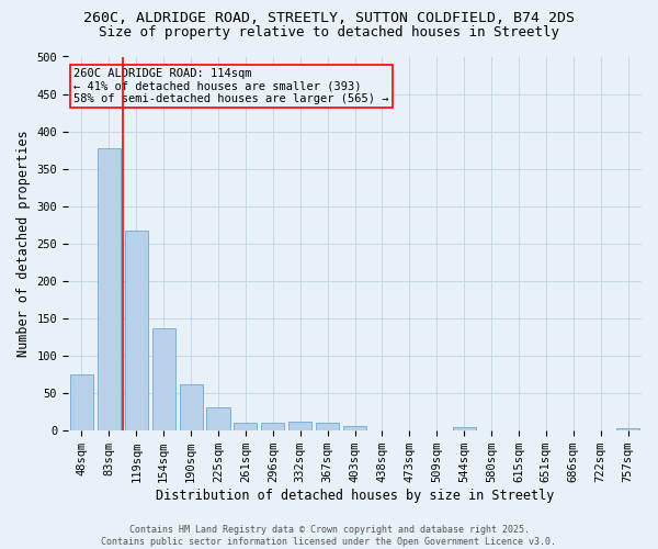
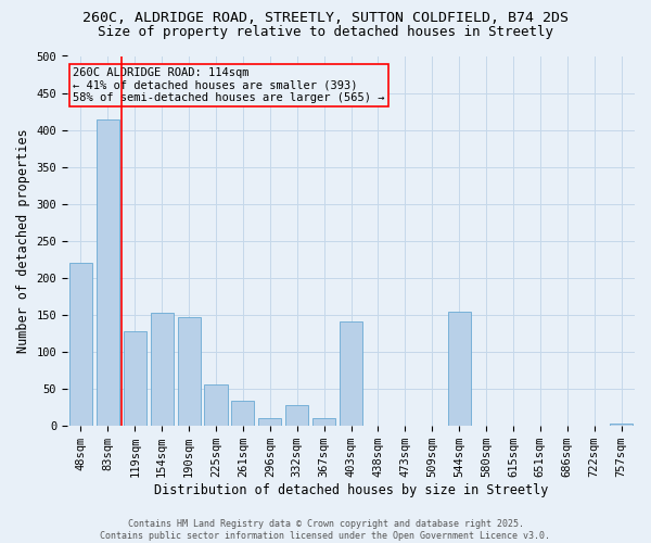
48sqm: 75 -> 220
83sqm: 378 -> 414
119sqm: 267 -> 128
154sqm: 137 -> 152
190sqm: 62 -> 146
225sqm: 31 -> 56
261sqm: 10 -> 34
332sqm: 12 -> 28
403sqm: 5 -> 140
544sqm: 4 -> 154
